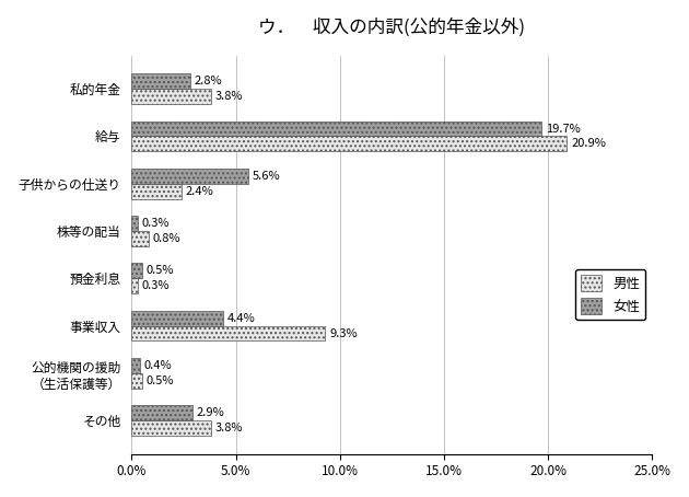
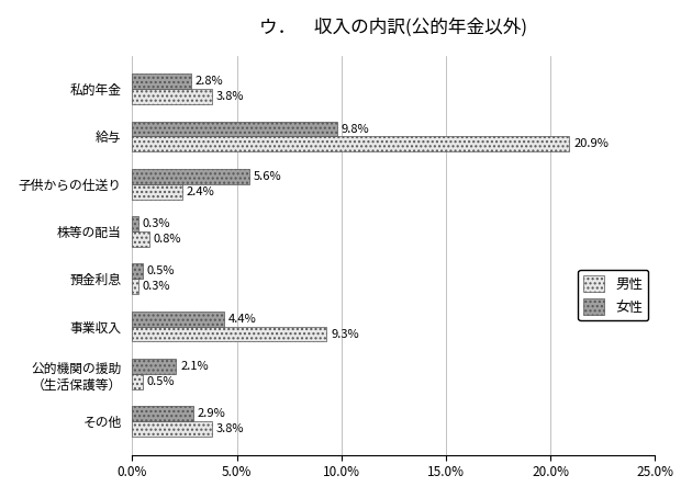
女性/給与: 19.7% -> 9.8%
女性/公的機関の援助 （生活保護等）: 0.4% -> 2.1%
